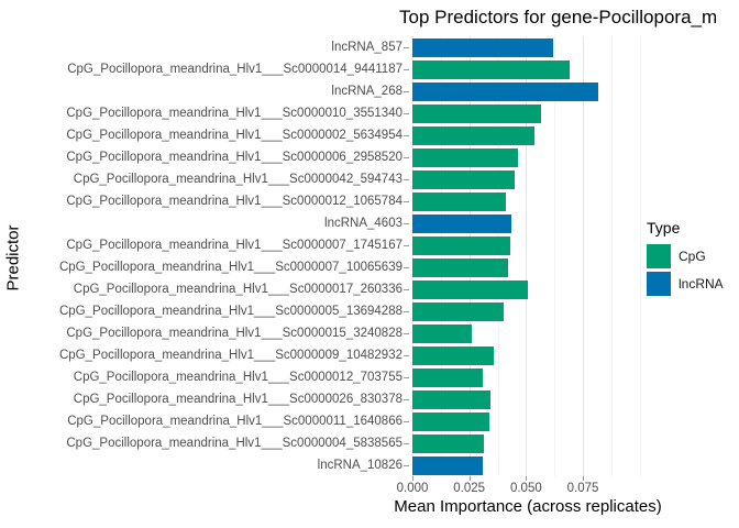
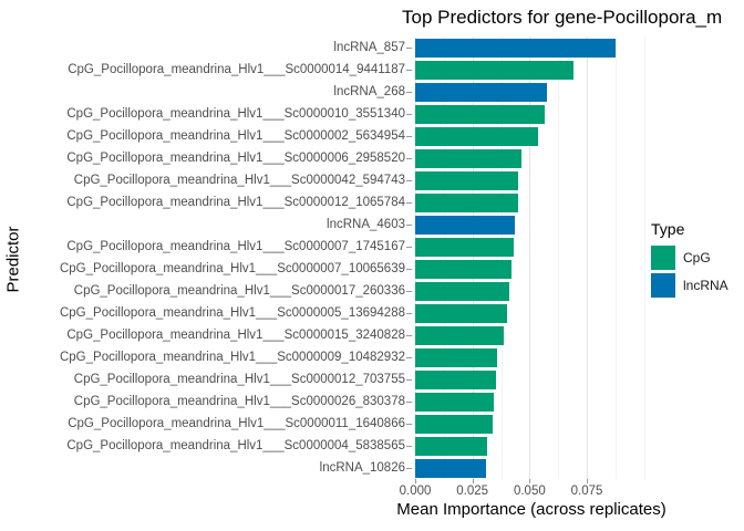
lncRNA_857: 0.062 -> 0.087
lncRNA_268: 0.082 -> 0.057
CpG_Pocillopora_meandrina_Hlv1___Sc0000012_1065784: 0.041 -> 0.045
CpG_Pocillopora_meandrina_Hlv1___Sc0000017_260336: 0.051 -> 0.041
CpG_Pocillopora_meandrina_Hlv1___Sc0000015_3240828: 0.026 -> 0.039
CpG_Pocillopora_meandrina_Hlv1___Sc0000012_703755: 0.031 -> 0.035
